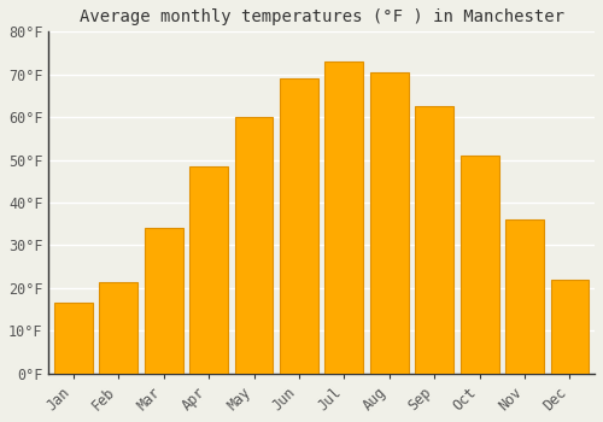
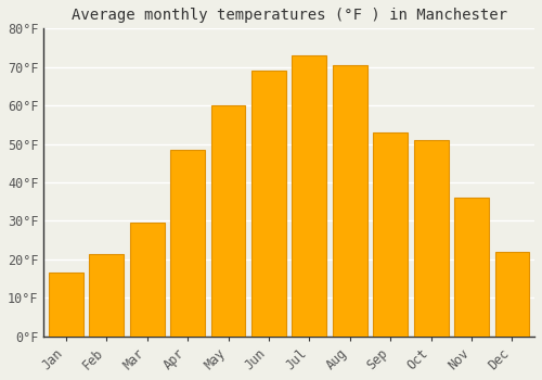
Mar: 34.0°F -> 29.5°F
Sep: 62.5°F -> 53.0°F
